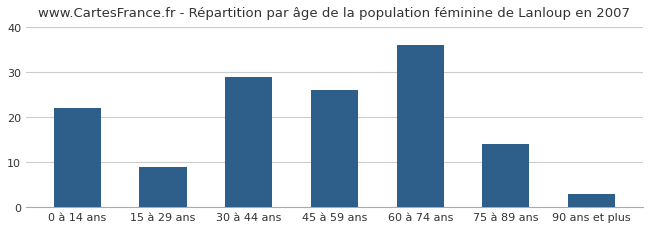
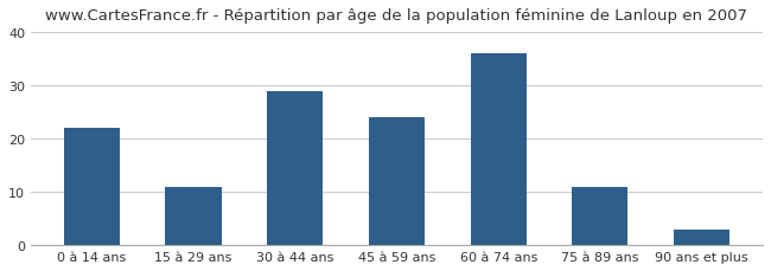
15 à 29 ans: 9 -> 11
45 à 59 ans: 26 -> 24
75 à 89 ans: 14 -> 11
